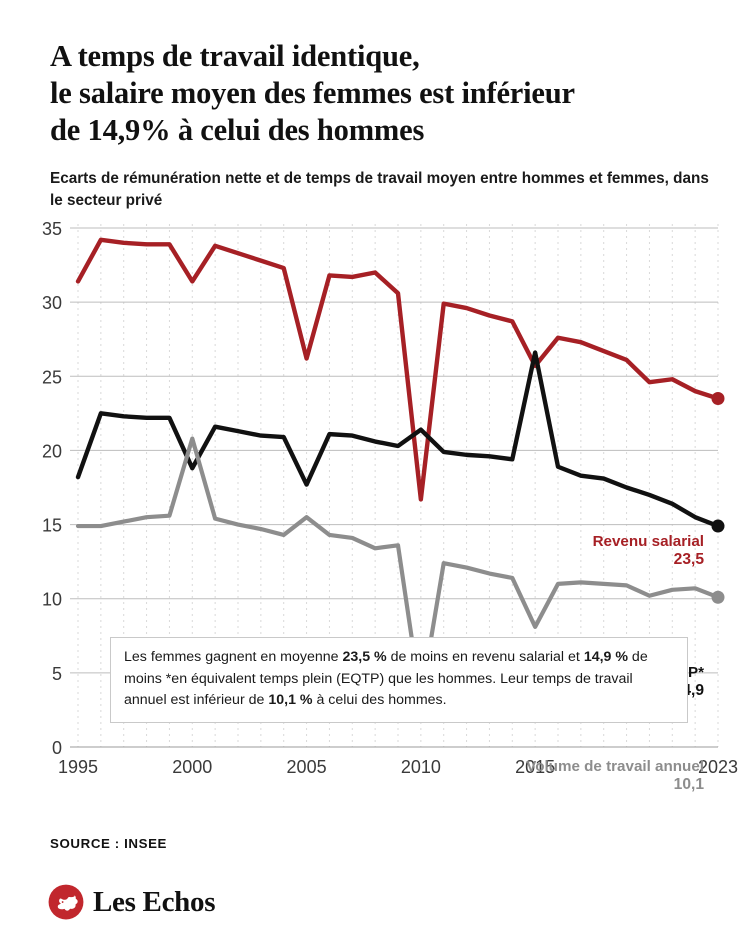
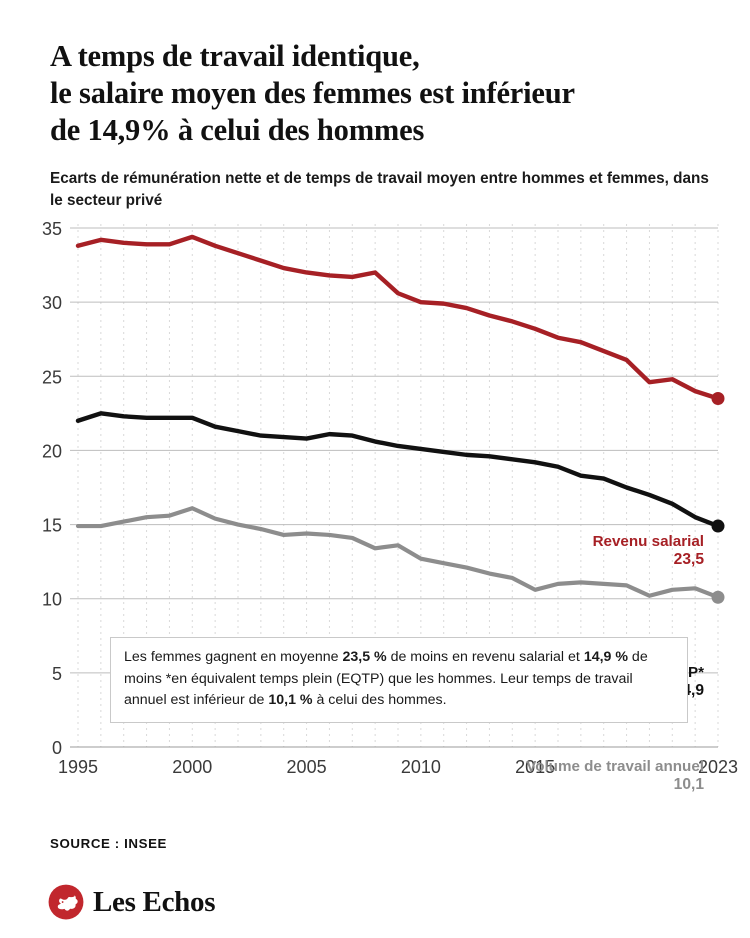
Revenu salarial/1995: 31.4 -> 33.8
Salaire en EQTP*/1995: 18.2 -> 22.0
Revenu salarial/2000: 31.4 -> 34.4
Salaire en EQTP*/2000: 18.8 -> 22.2
Volume de travail annuel/2000: 20.8 -> 16.1
Revenu salarial/2005: 26.2 -> 32.0
Salaire en EQTP*/2005: 17.7 -> 20.8
Volume de travail annuel/2005: 15.5 -> 14.4
Revenu salarial/2010: 16.7 -> 30.0
Salaire en EQTP*/2010: 21.4 -> 20.1
Volume de travail annuel/2010: 3.2 -> 12.7
Revenu salarial/2015: 25.7 -> 28.2
Salaire en EQTP*/2015: 26.6 -> 19.2
Volume de travail annuel/2015: 8.1 -> 10.6
